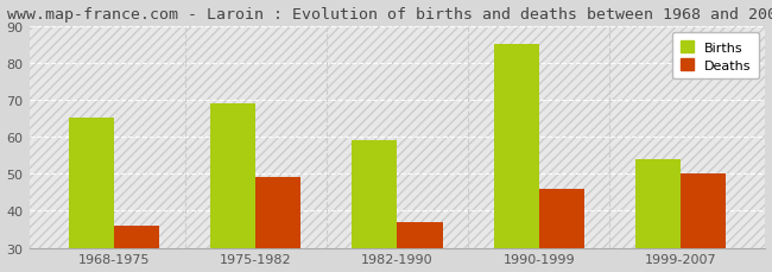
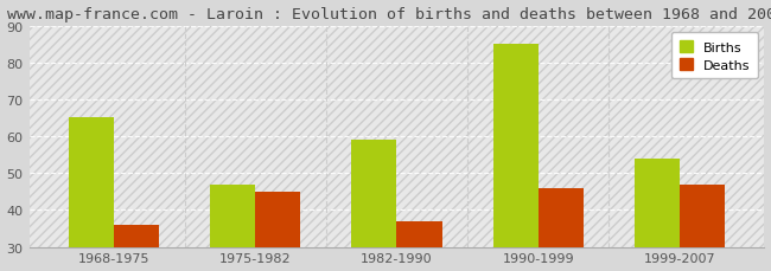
Births/1975-1982: 69 -> 47
Deaths/1975-1982: 49 -> 45
Deaths/1999-2007: 50 -> 47
